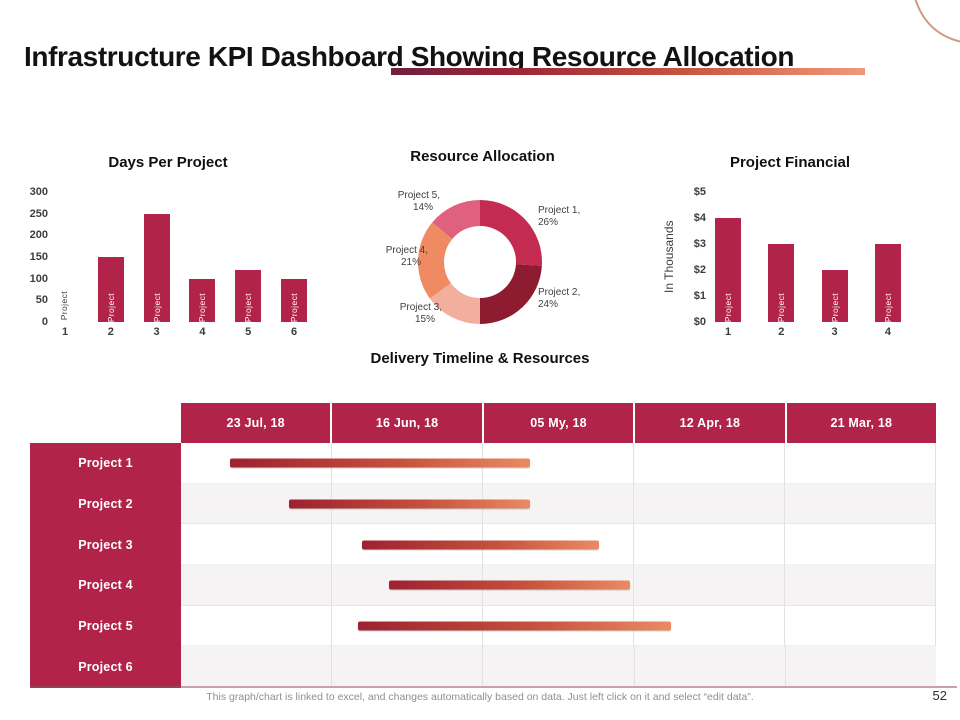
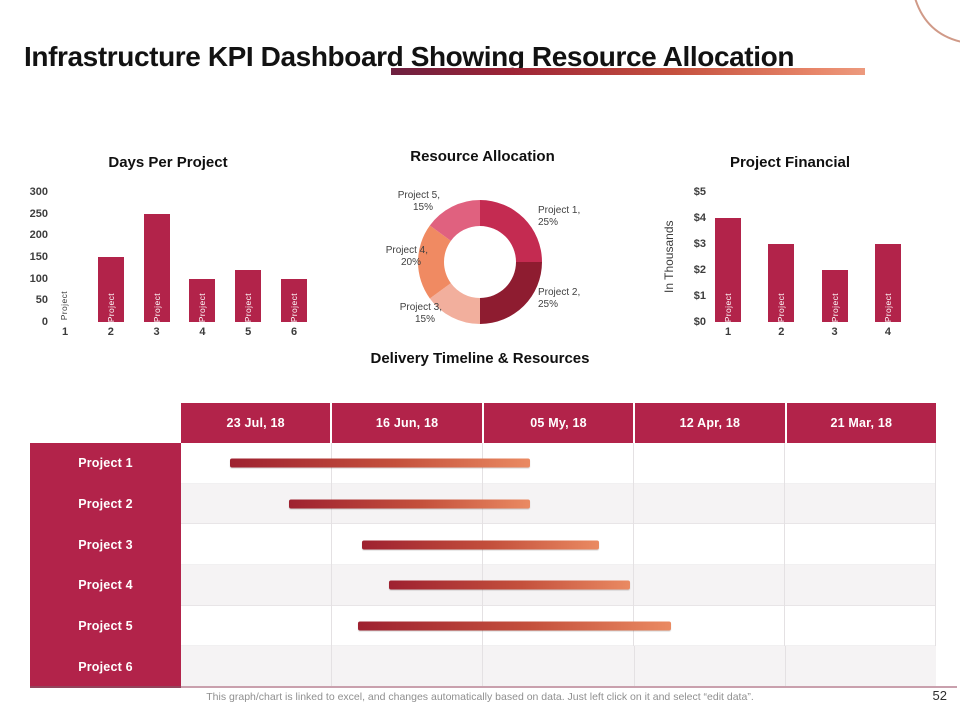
Resource Allocation/Project 1: 26% -> 25%
Resource Allocation/Project 2: 24% -> 25%
Resource Allocation/Project 4: 21% -> 20%
Resource Allocation/Project 5: 14% -> 15%
